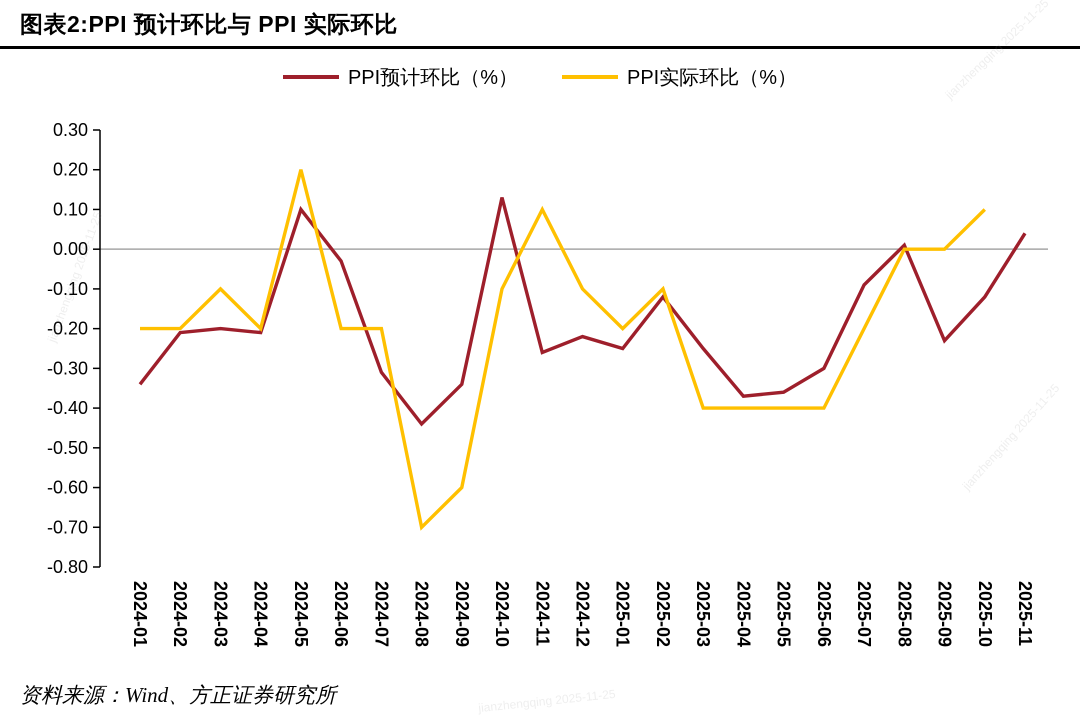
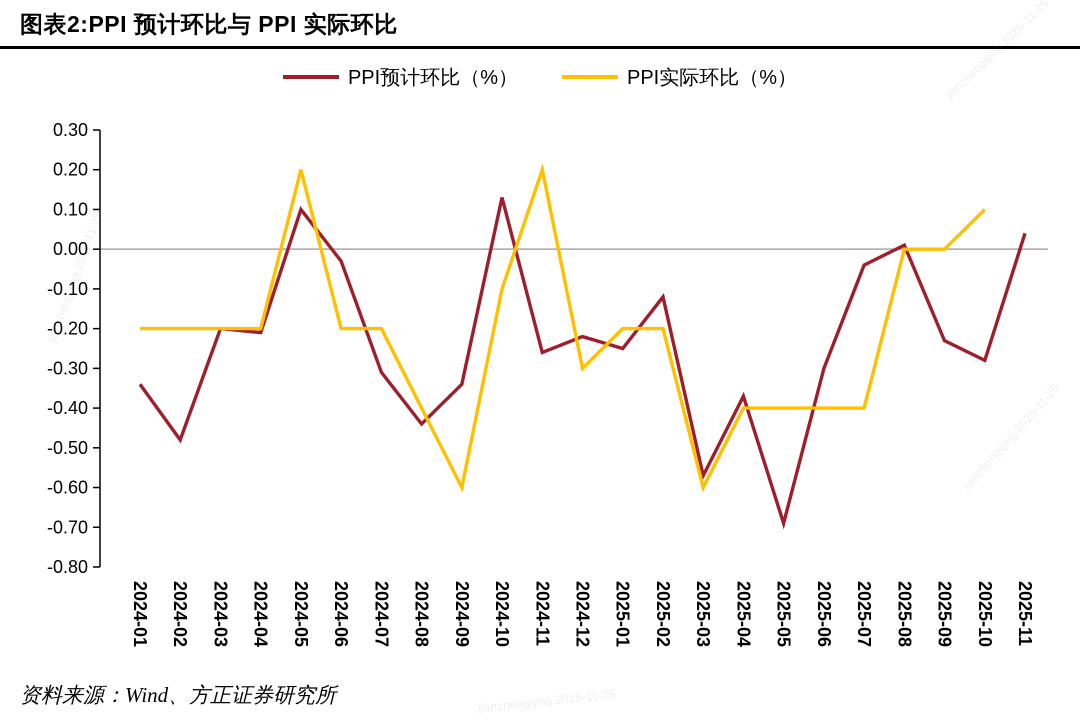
PPI预计环比（%）/2024-02: -0.21 -> -0.48
PPI实际环比（%）/2024-03: -0.1 -> -0.2
PPI实际环比（%）/2024-08: -0.7 -> -0.4
PPI实际环比（%）/2024-11: 0.1 -> 0.2
PPI实际环比（%）/2024-12: -0.1 -> -0.3
PPI实际环比（%）/2025-02: -0.1 -> -0.2
PPI预计环比（%）/2025-03: -0.25 -> -0.57
PPI实际环比（%）/2025-03: -0.4 -> -0.6
PPI预计环比（%）/2025-05: -0.36 -> -0.69
PPI预计环比（%）/2025-07: -0.09 -> -0.04
PPI实际环比（%）/2025-07: -0.2 -> -0.4
PPI预计环比（%）/2025-10: -0.12 -> -0.28
